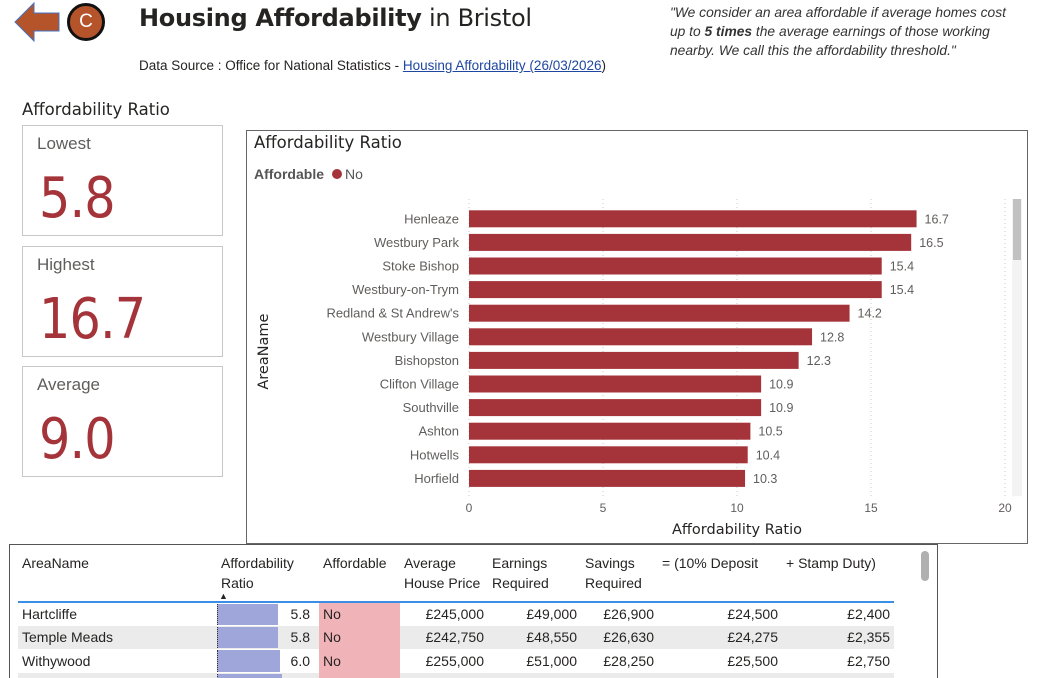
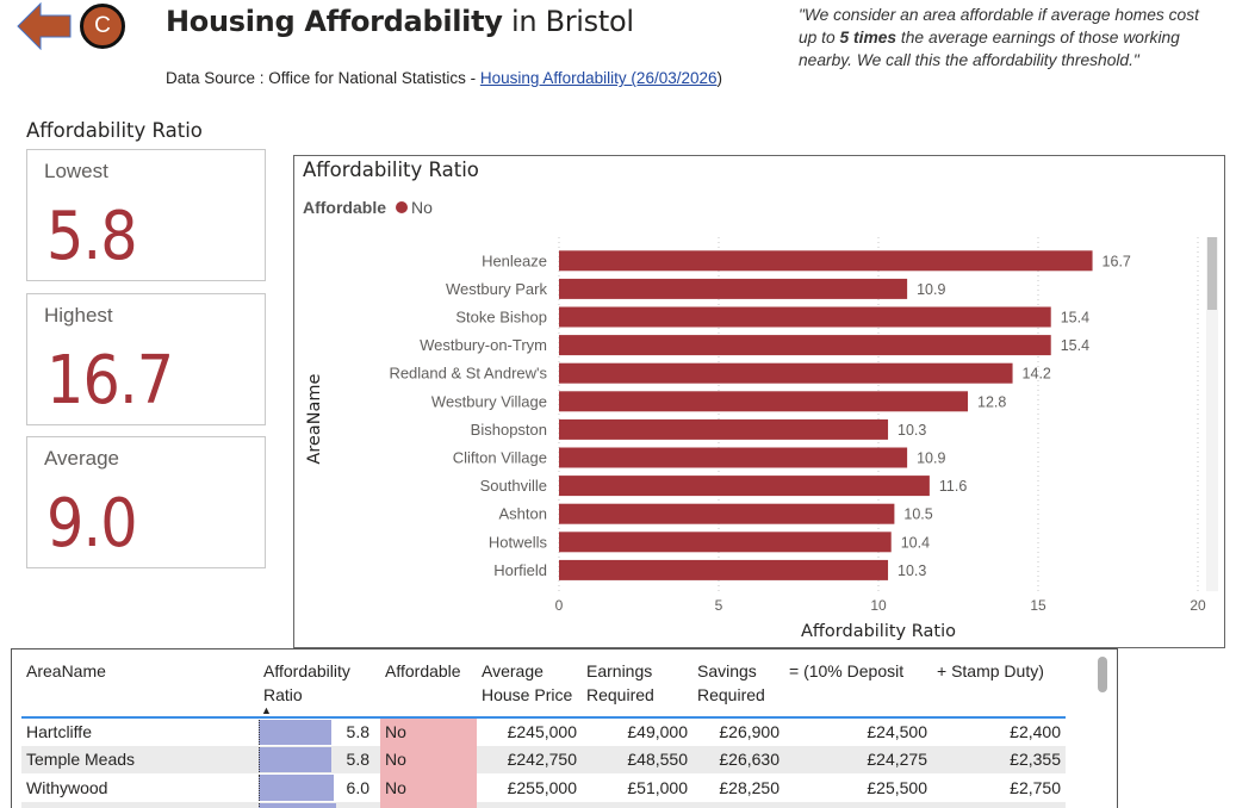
Westbury Park: 16.5 -> 10.9
Bishopston: 12.3 -> 10.3
Southville: 10.9 -> 11.6
